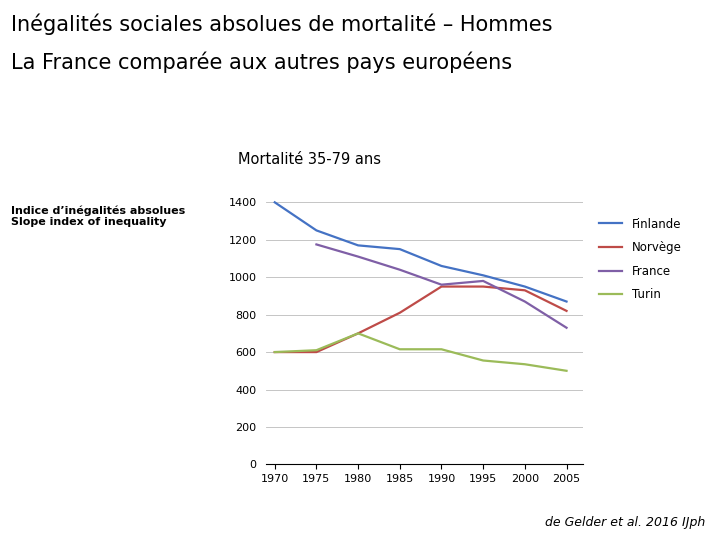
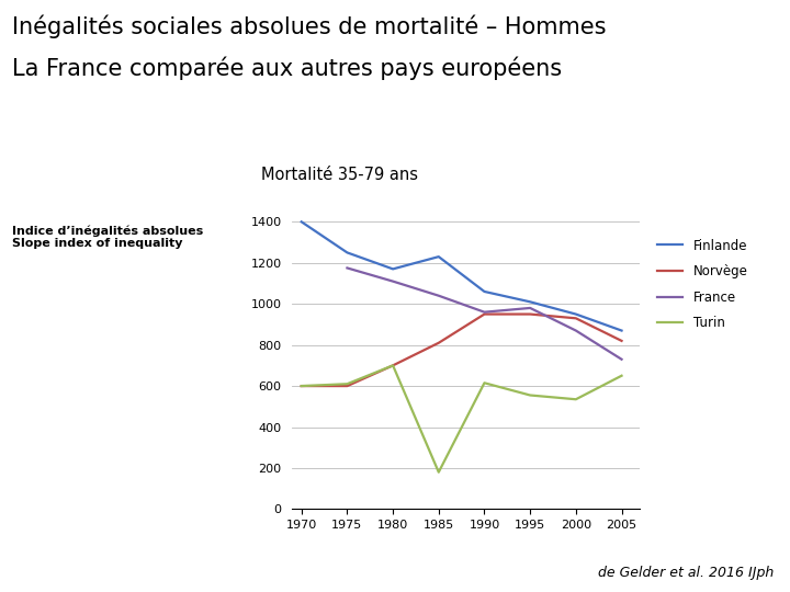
Finlande/1985: 1150 -> 1230
Turin/1985: 620 -> 180
Turin/2005: 500 -> 650
